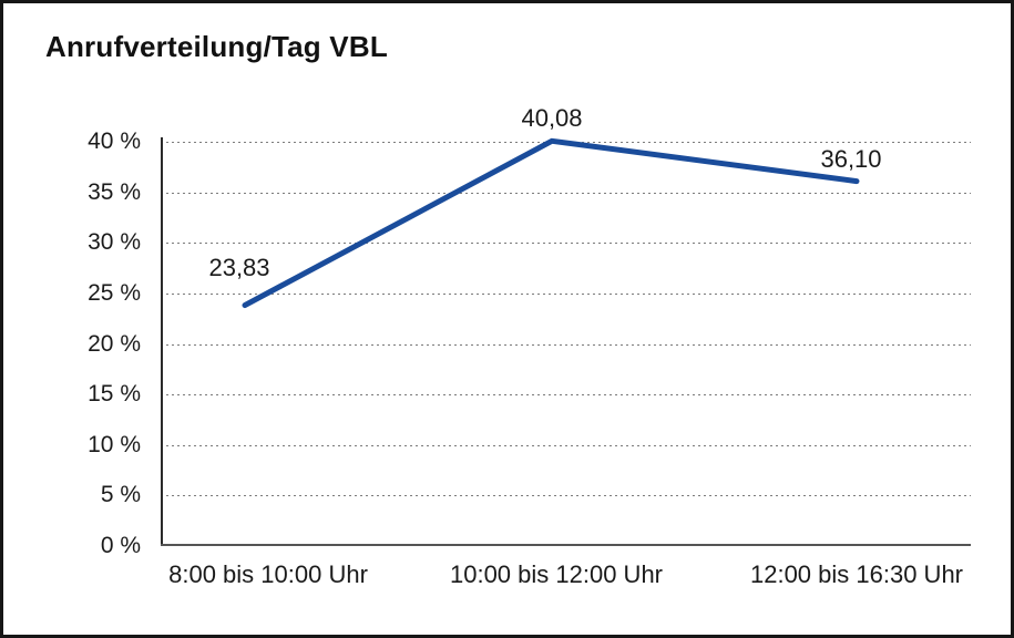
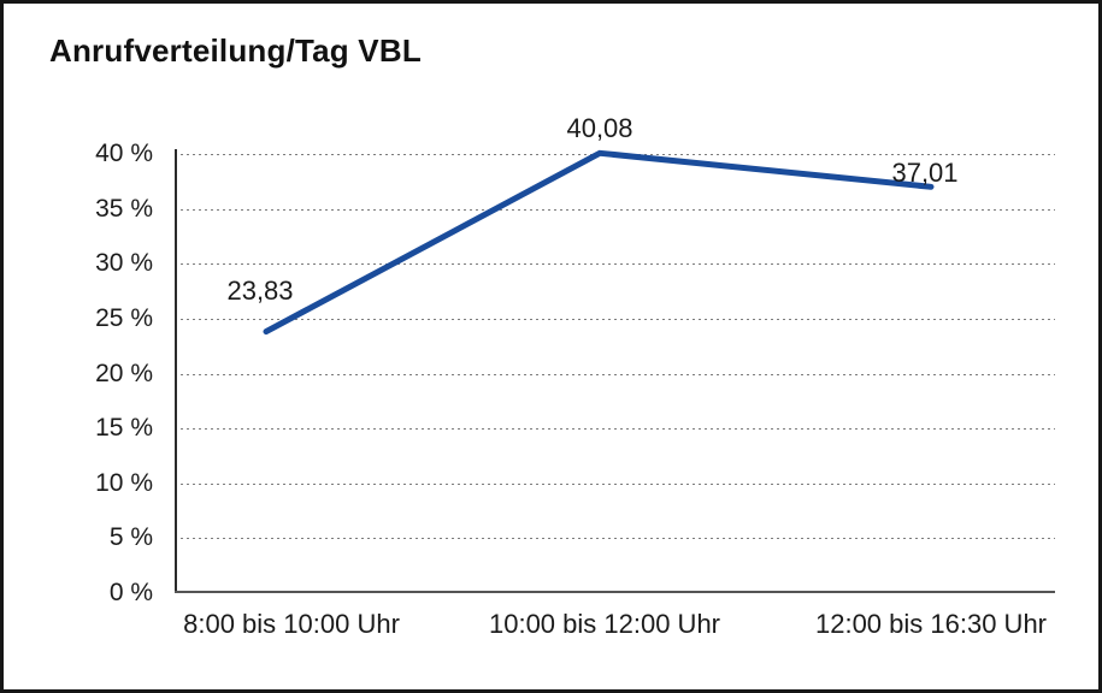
12:00 bis 16:30 Uhr: 36,10 -> 37,01
